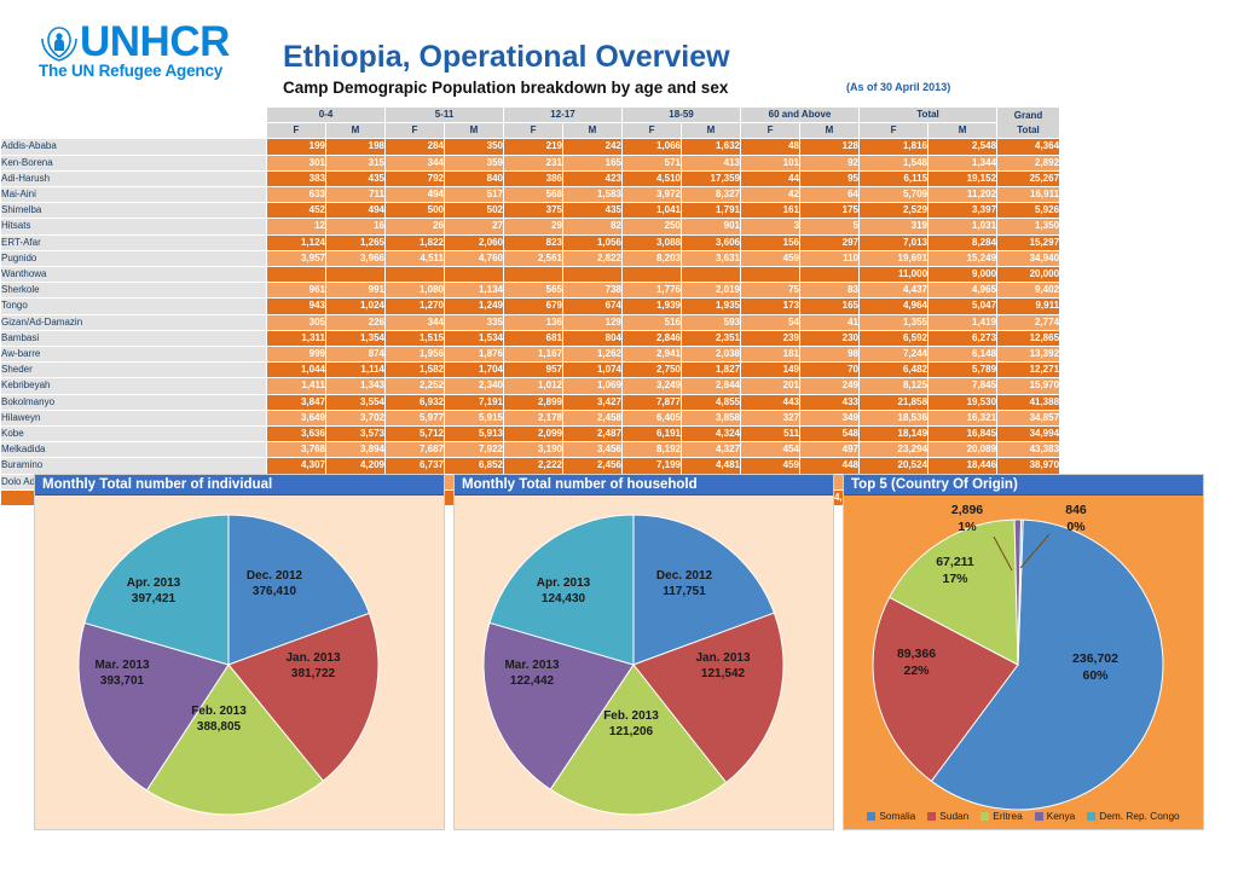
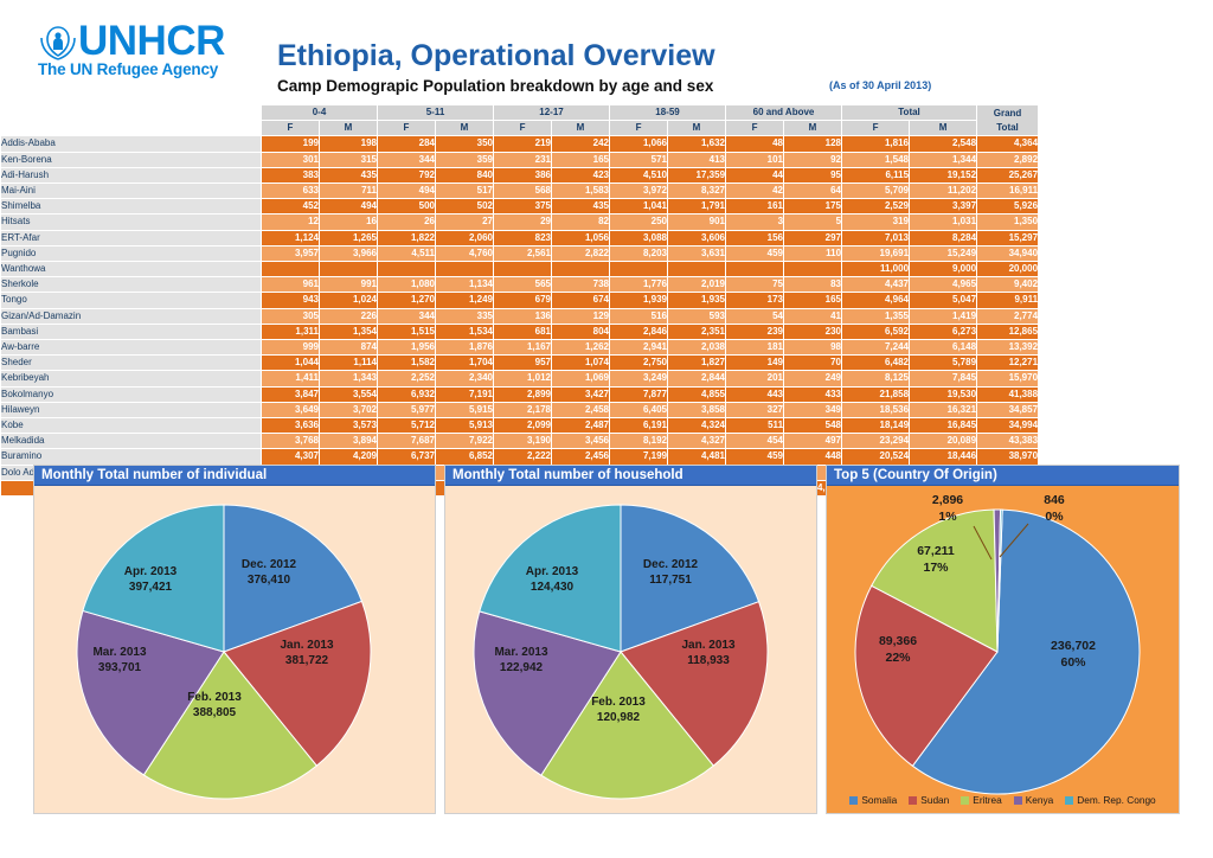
Monthly Total number of household/Jan. 2013: 121,542 -> 118,933
Monthly Total number of household/Feb. 2013: 121,206 -> 120,982
Monthly Total number of household/Mar. 2013: 122,442 -> 122,942
